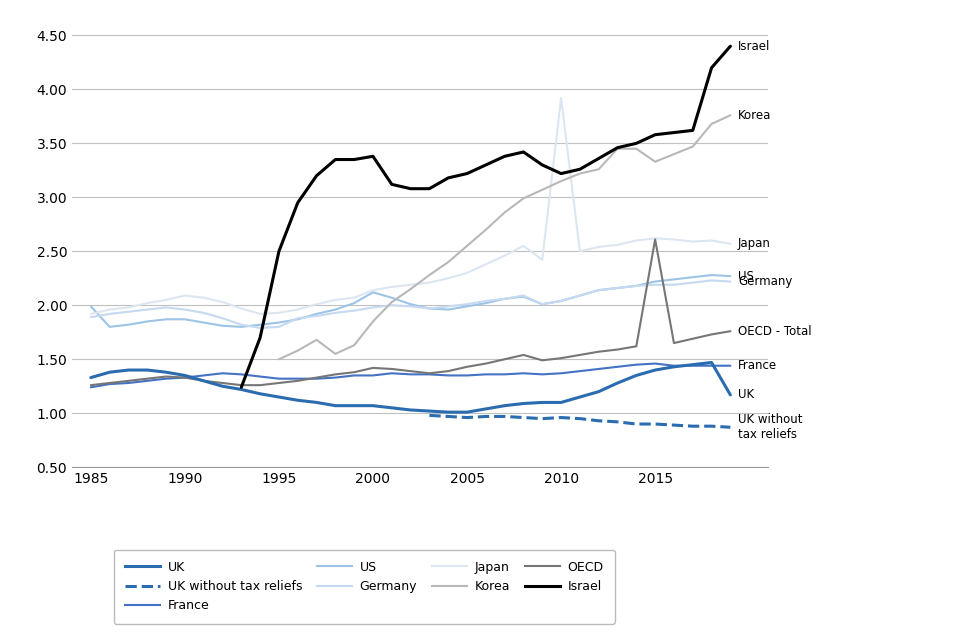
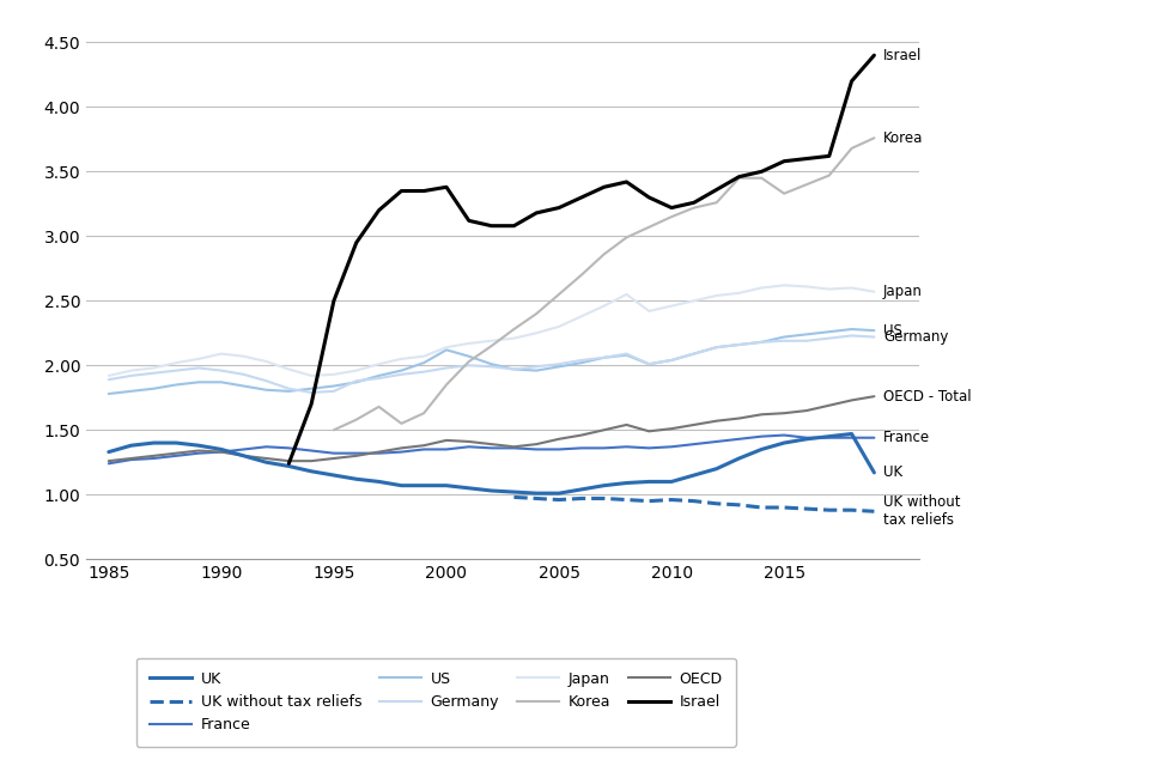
US/1985: 1.99 -> 1.78
Japan/2010: 3.92 -> 2.46
OECD/2015: 2.61 -> 1.63
